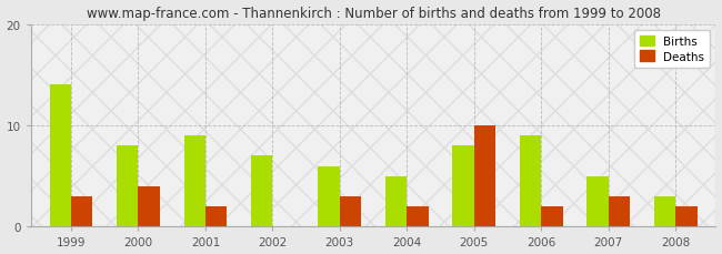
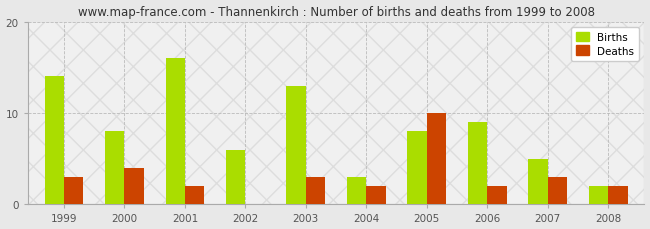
Births/2001: 9 -> 16
Births/2002: 7 -> 6
Births/2003: 6 -> 13
Births/2004: 5 -> 3
Births/2008: 3 -> 2
